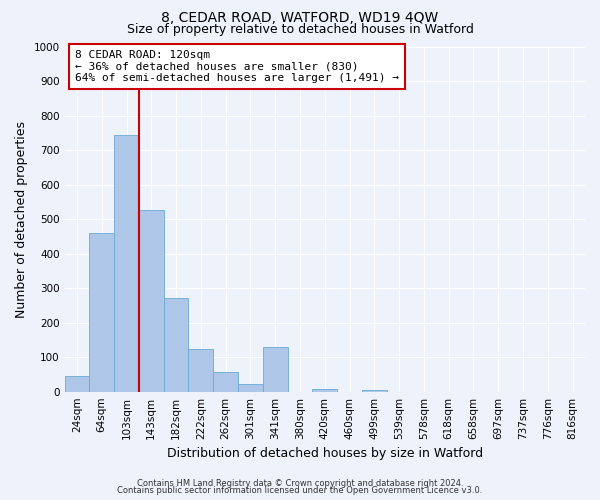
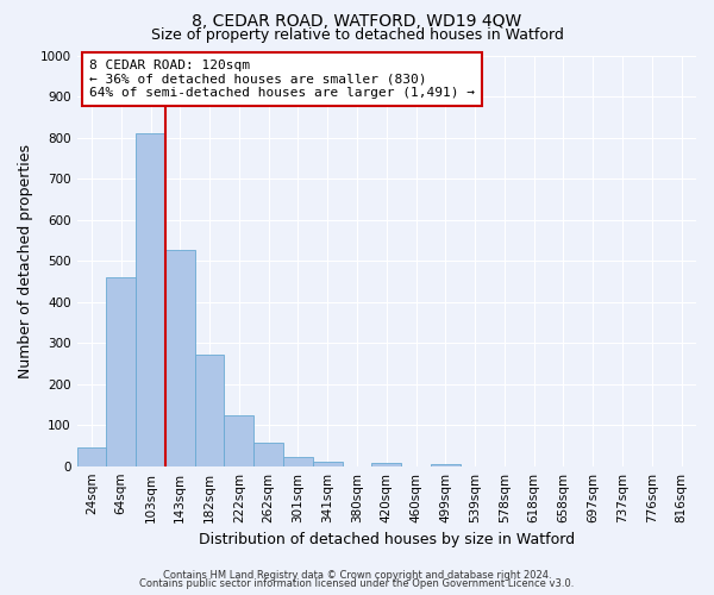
103sqm: 745 -> 810
341sqm: 130 -> 12
